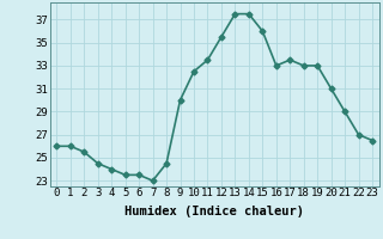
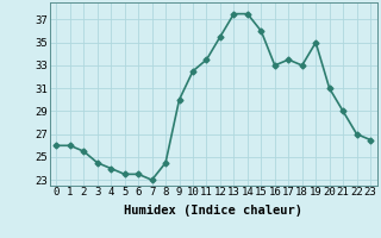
19: 33.0 -> 35.0
